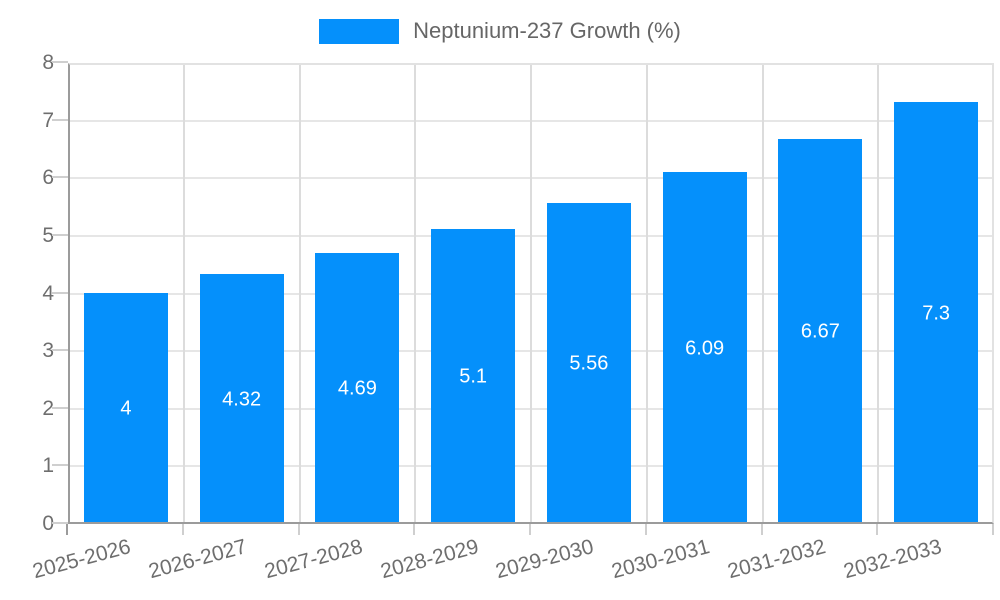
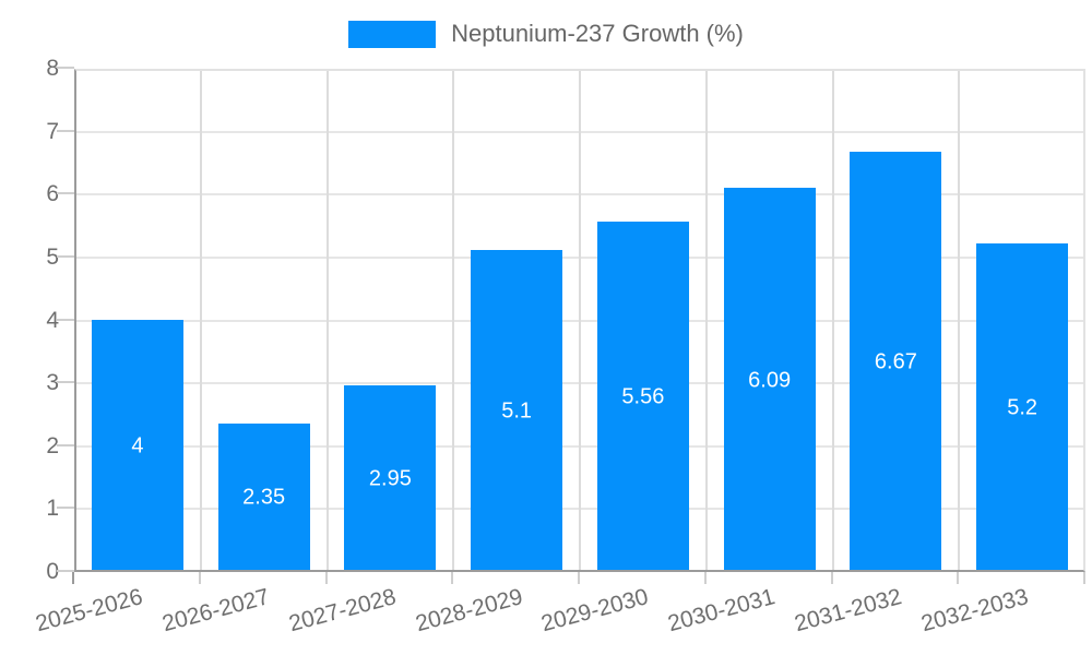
2026-2027: 4.32 -> 2.35
2027-2028: 4.69 -> 2.95
2032-2033: 7.3 -> 5.2
